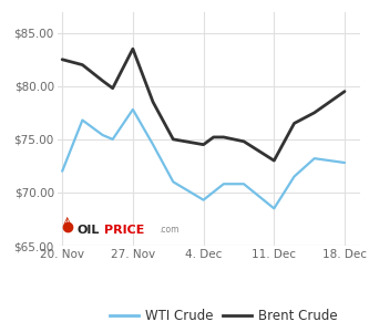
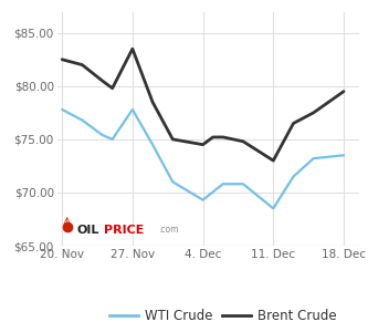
WTI Crude/20. Nov: $72.0 -> $77.8
WTI Crude/18. Dec: $72.8 -> $73.5
